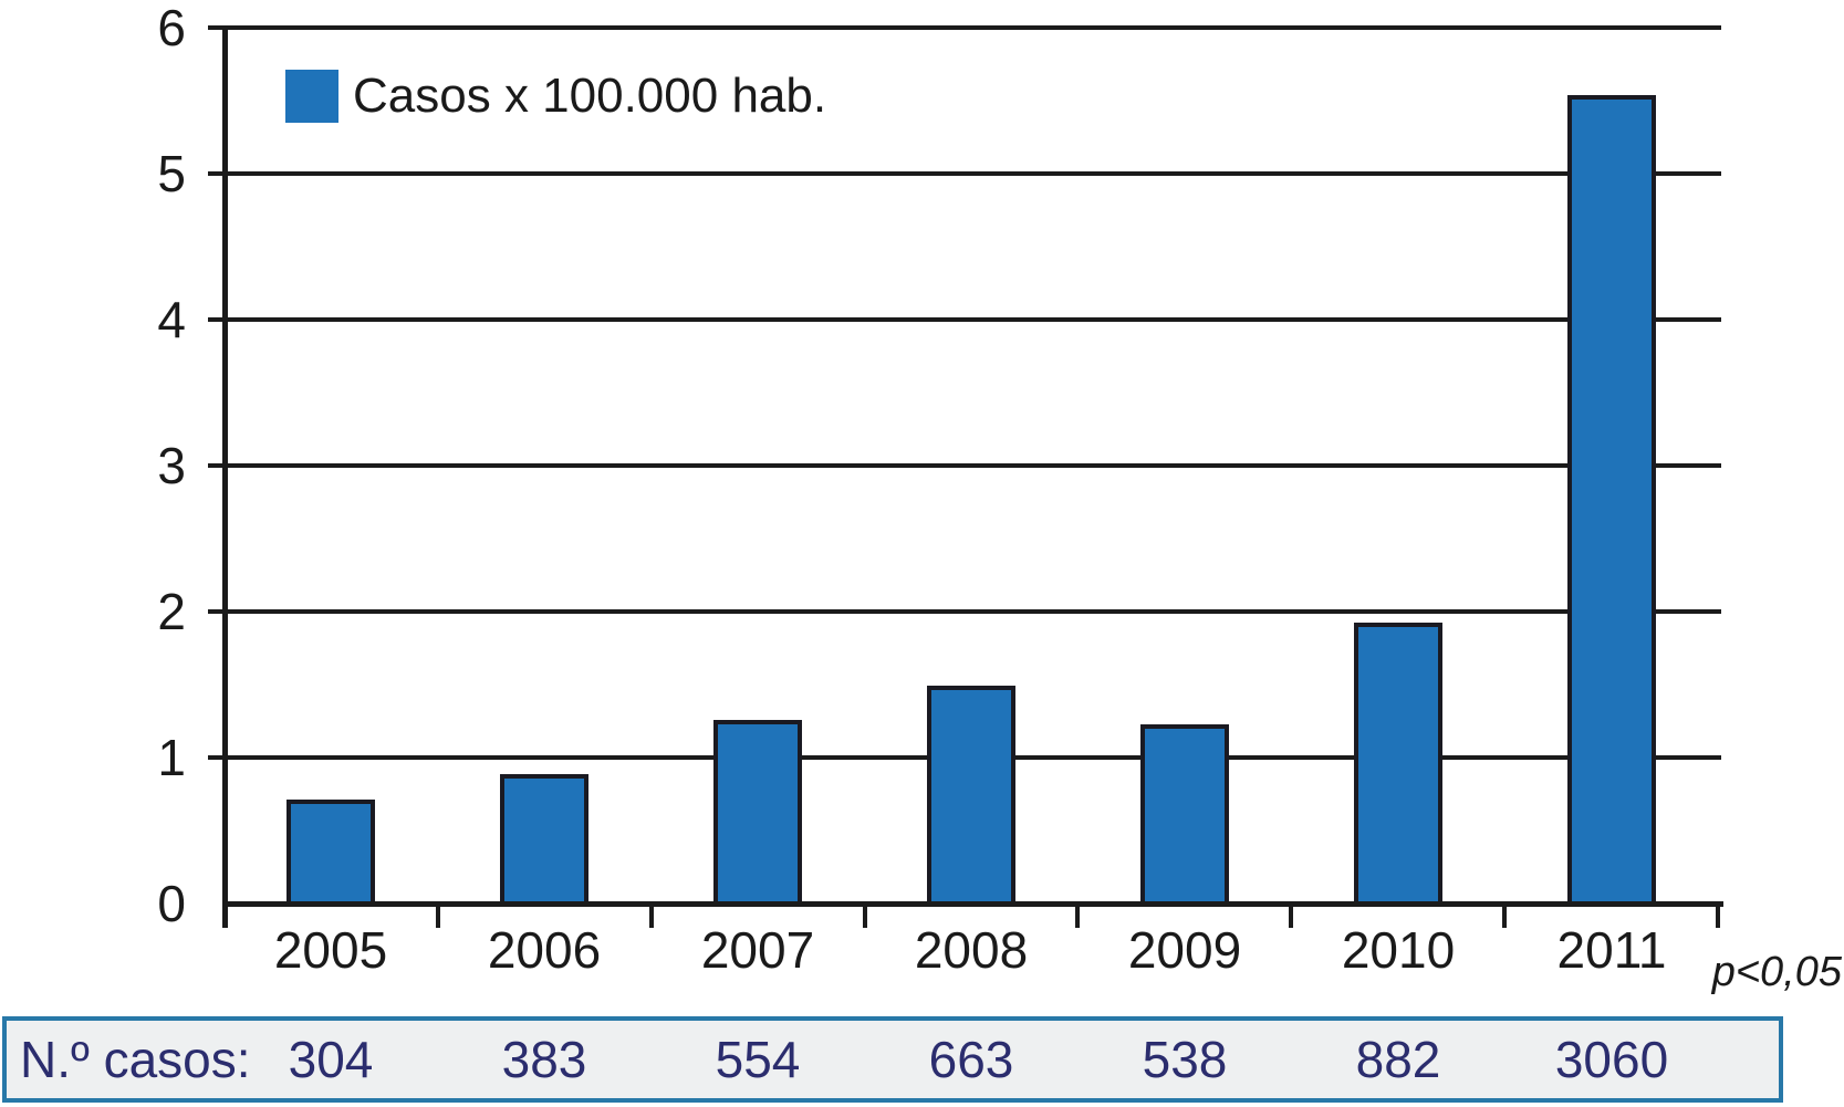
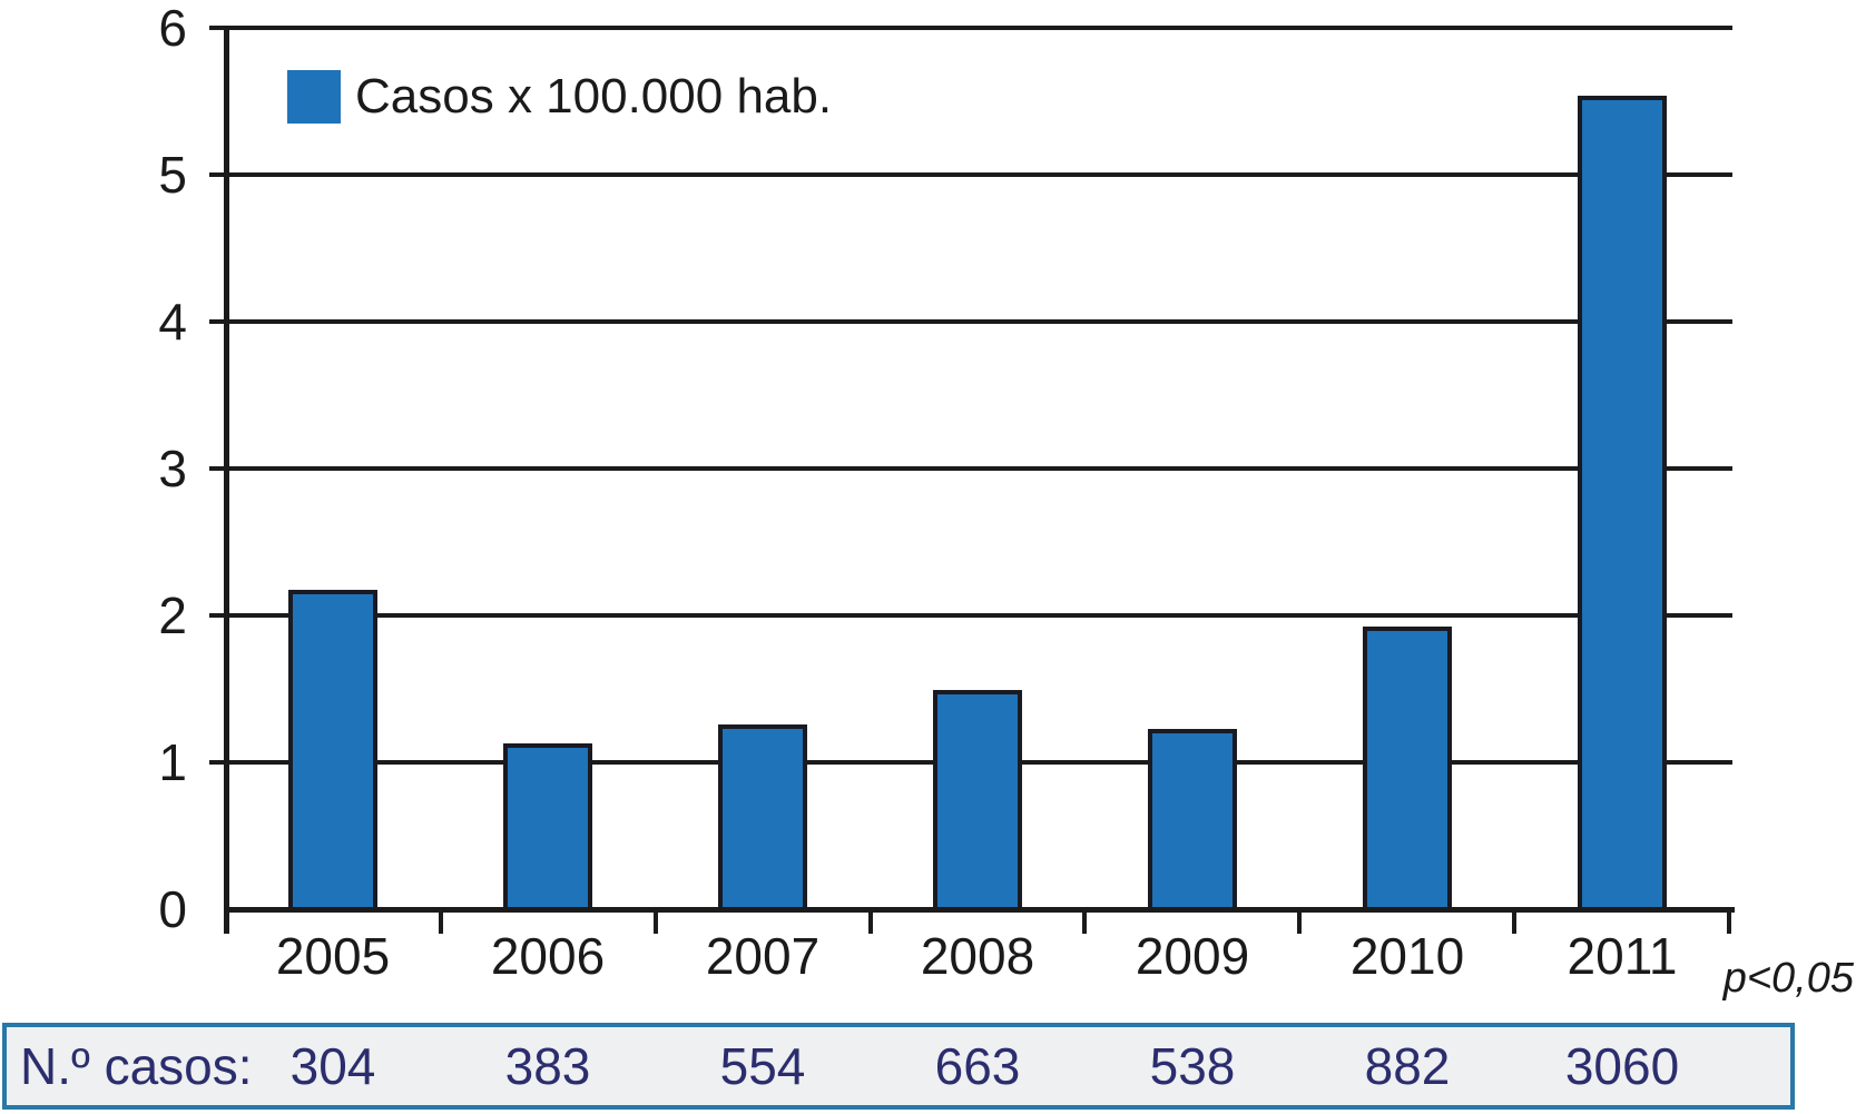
2005: 0.70 -> 2.16
2006: 0.87 -> 1.11
